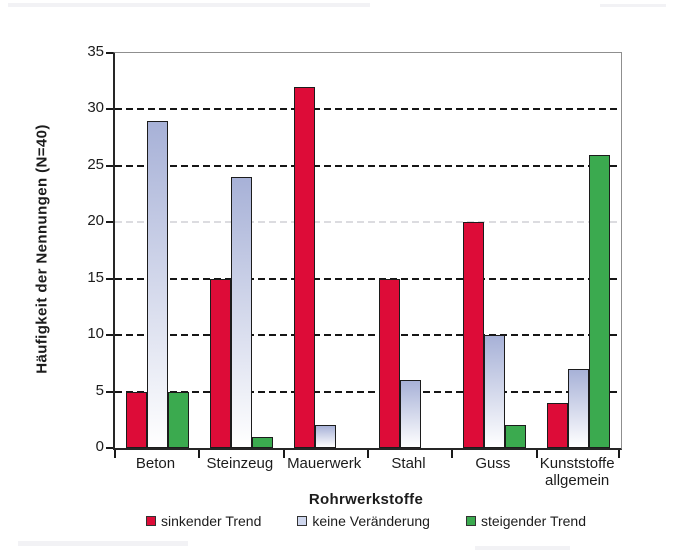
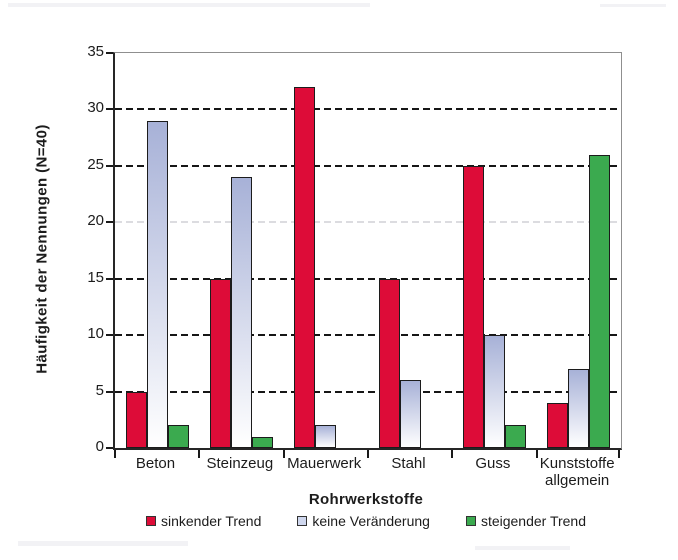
steigender Trend/Beton: 5 -> 2
sinkender Trend/Guss: 20 -> 25
